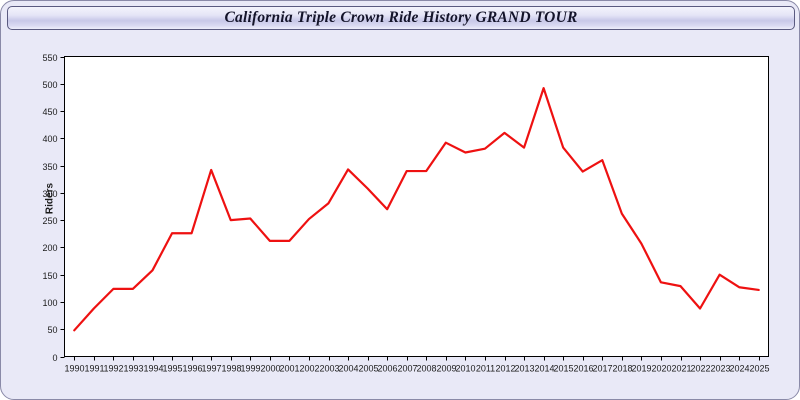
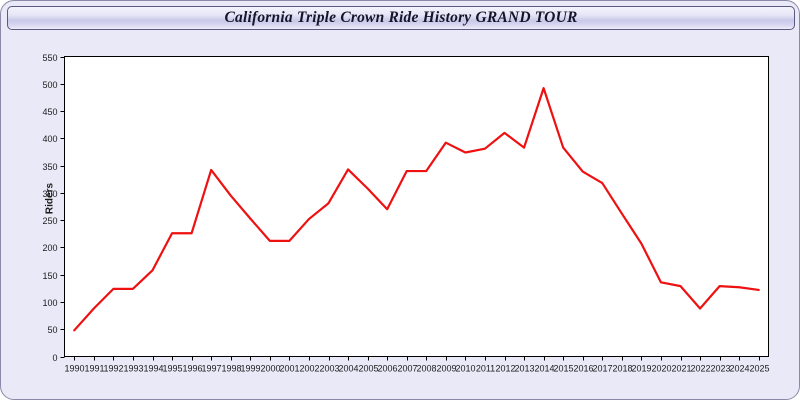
1998: 250 -> 300
2017: 360 -> 320
2023: 150 -> 130
